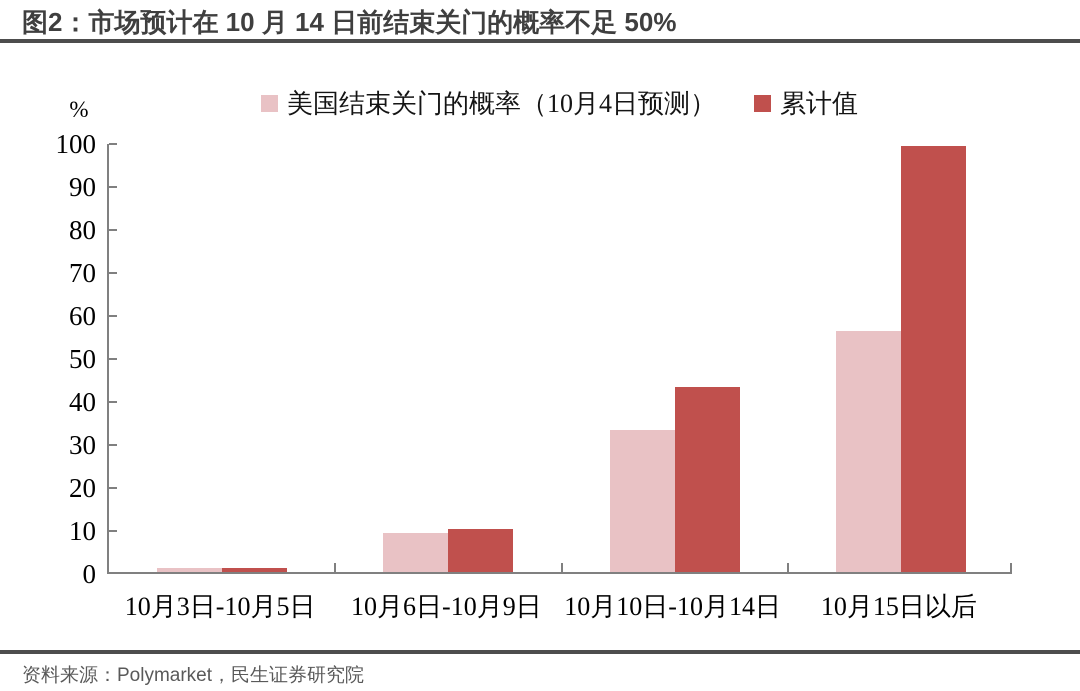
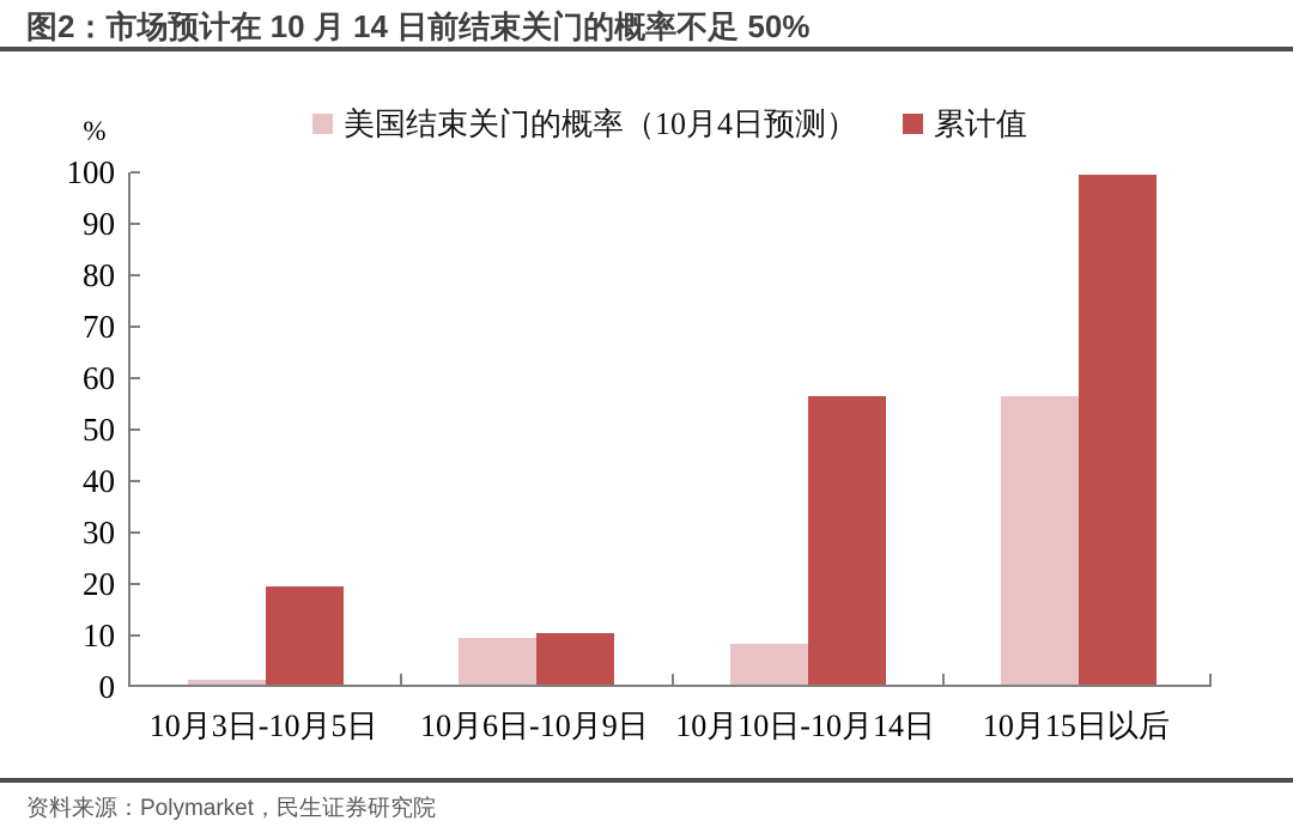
累计值/10月3日-10月5日: 1 -> 19
美国结束关门的概率（10月4日预测）/10月10日-10月14日: 33 -> 8
累计值/10月10日-10月14日: 43 -> 56
